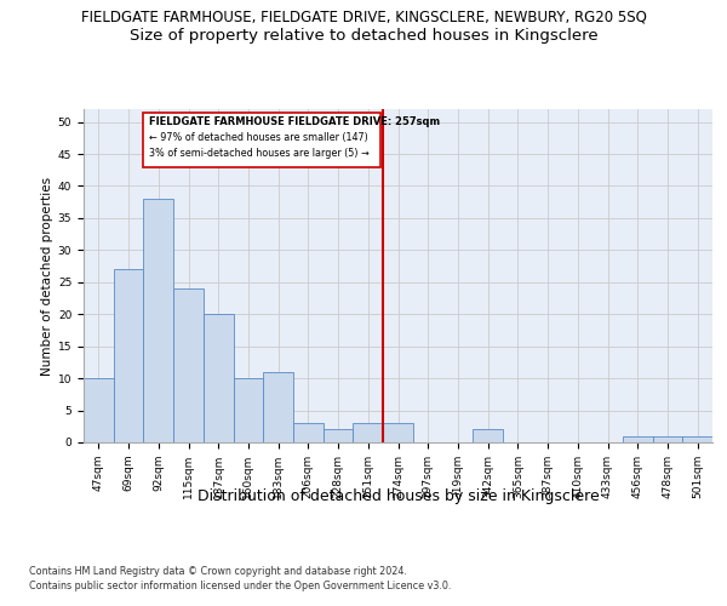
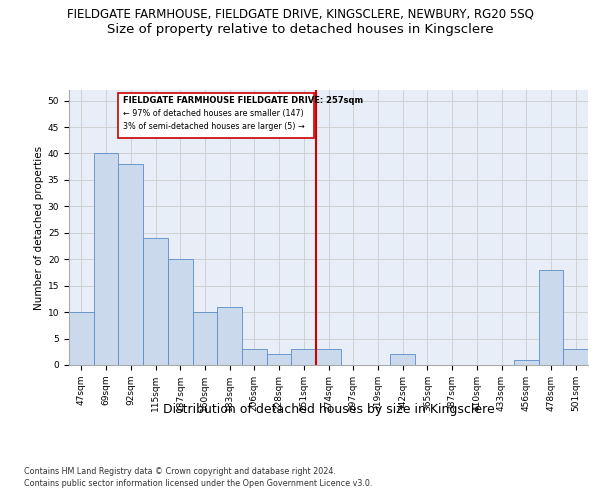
69sqm: 27 -> 40
478sqm: 1 -> 18
501sqm: 1 -> 3
